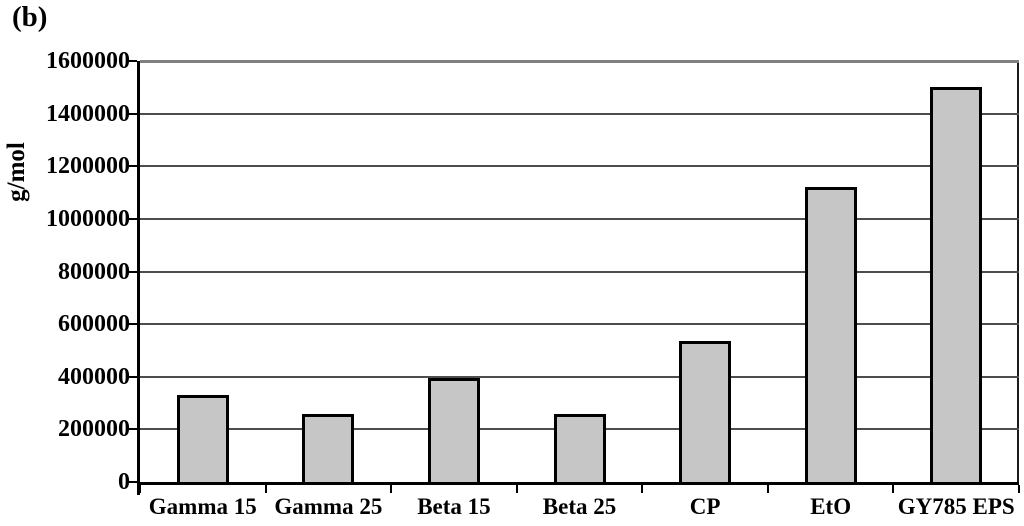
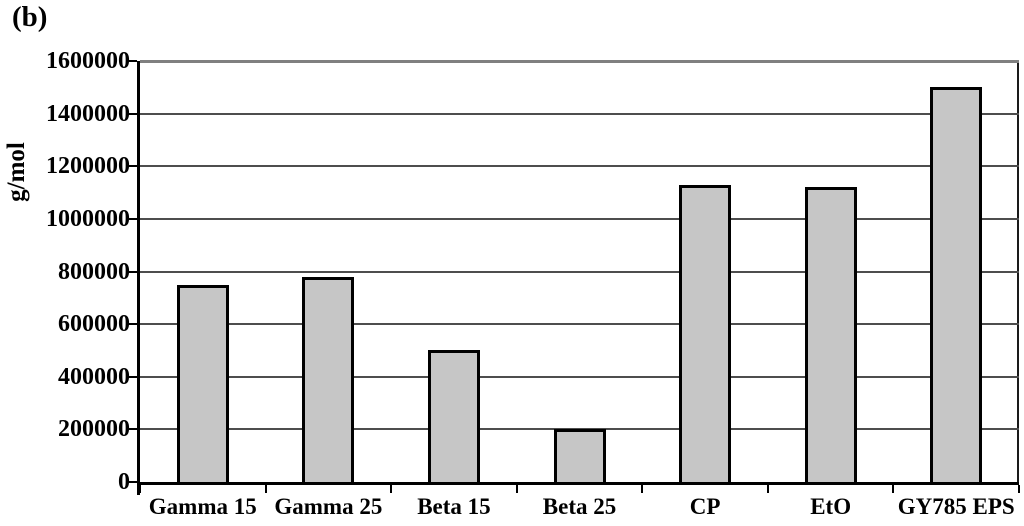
Gamma 15: 330000 -> 750000
Gamma 25: 260000 -> 780000
Beta 15: 400000 -> 500000
Beta 25: 260000 -> 200000
CP: 540000 -> 1130000
